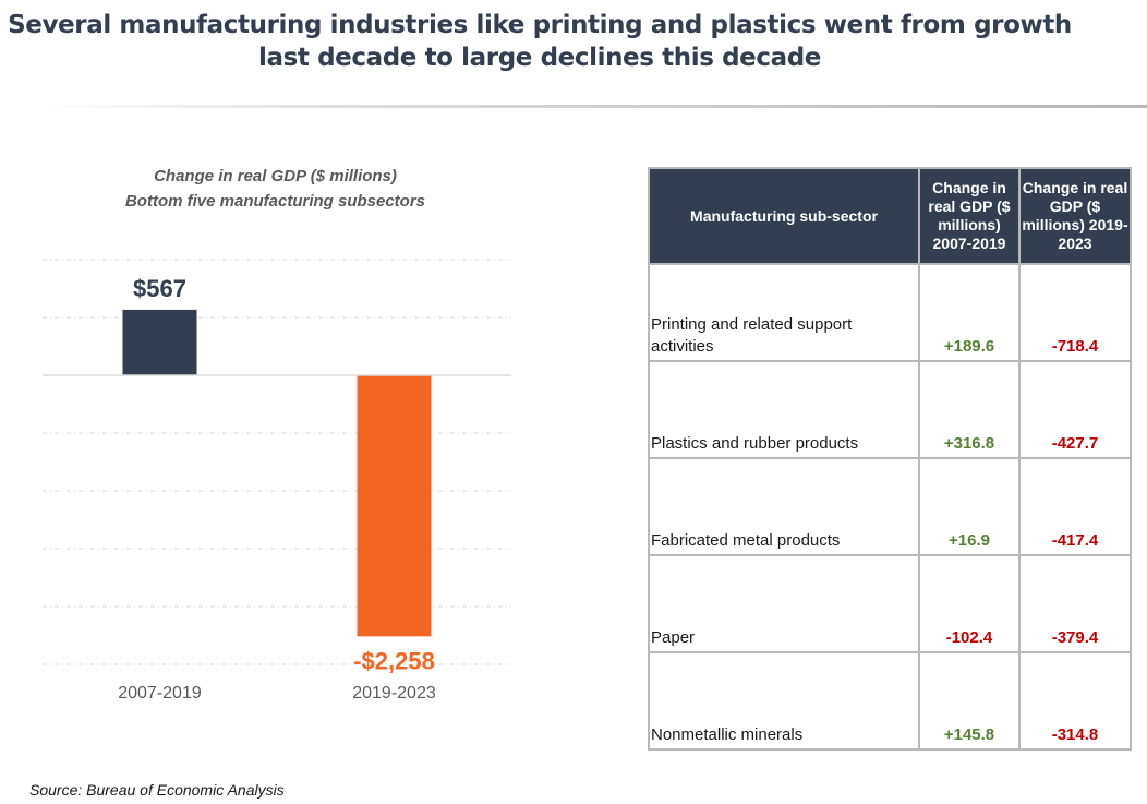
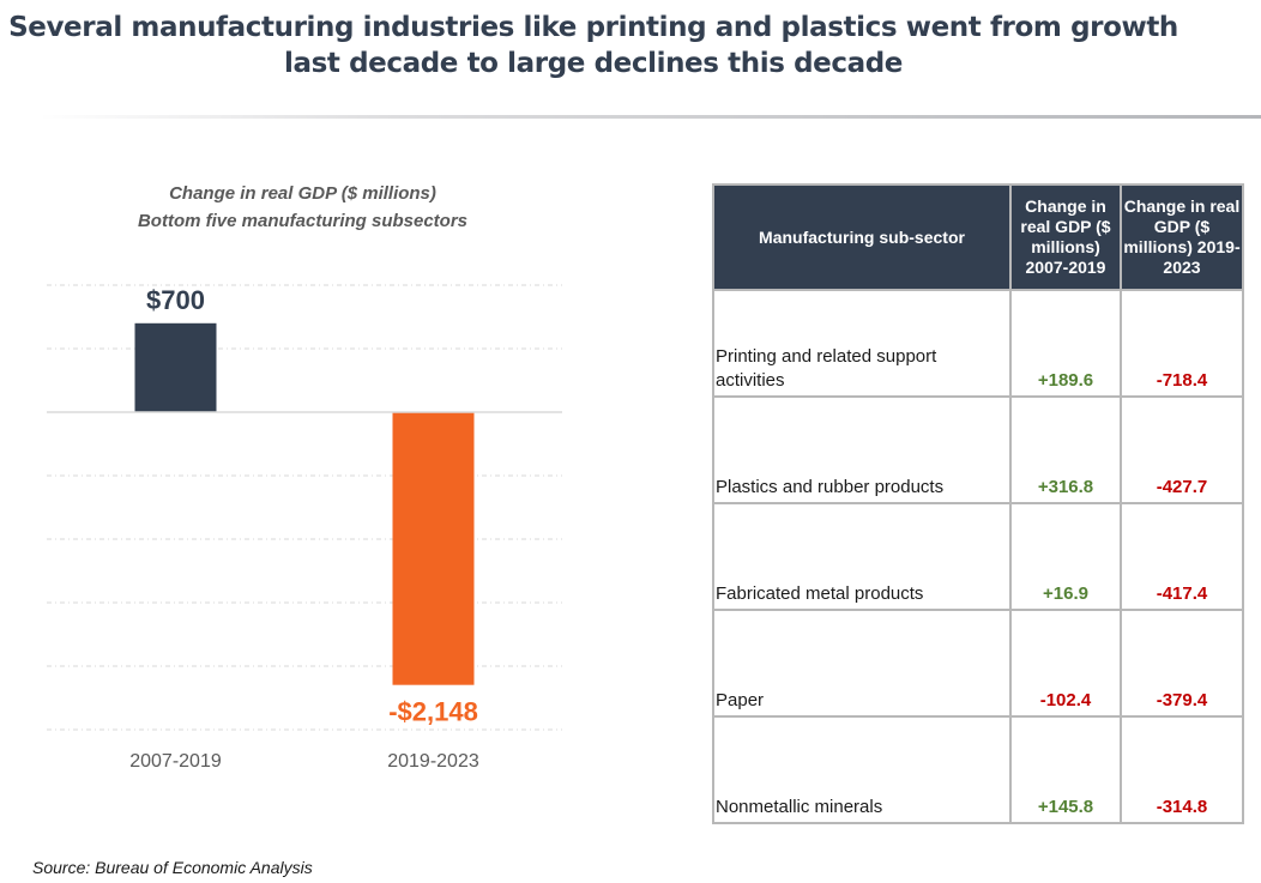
2007-2019: $567 -> $700
2019-2023: -$2,258 -> -$2,148
